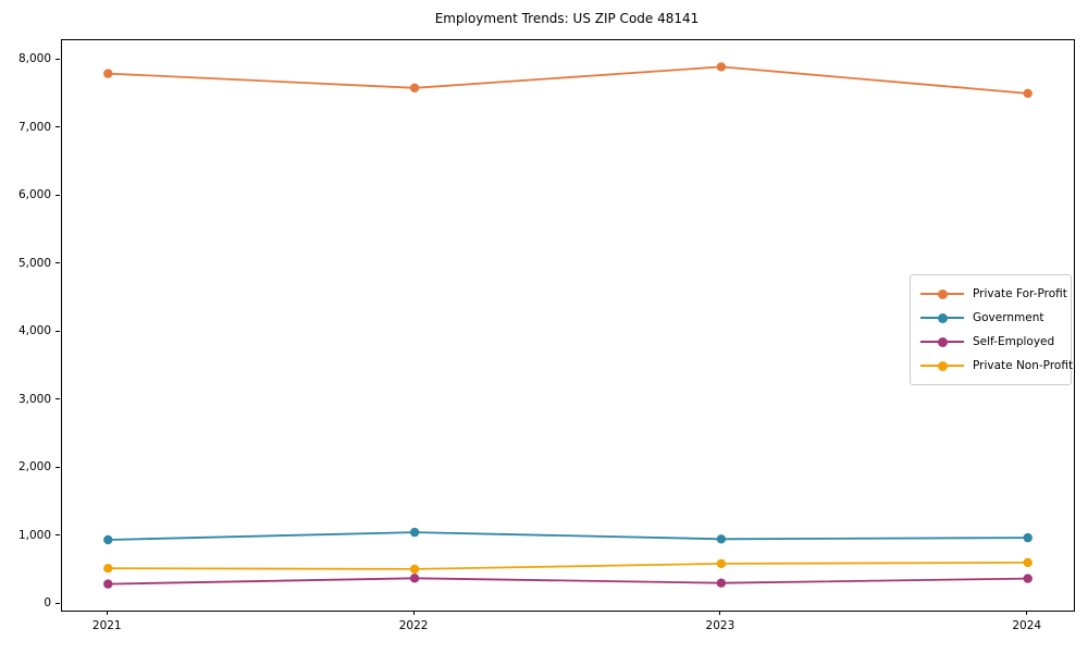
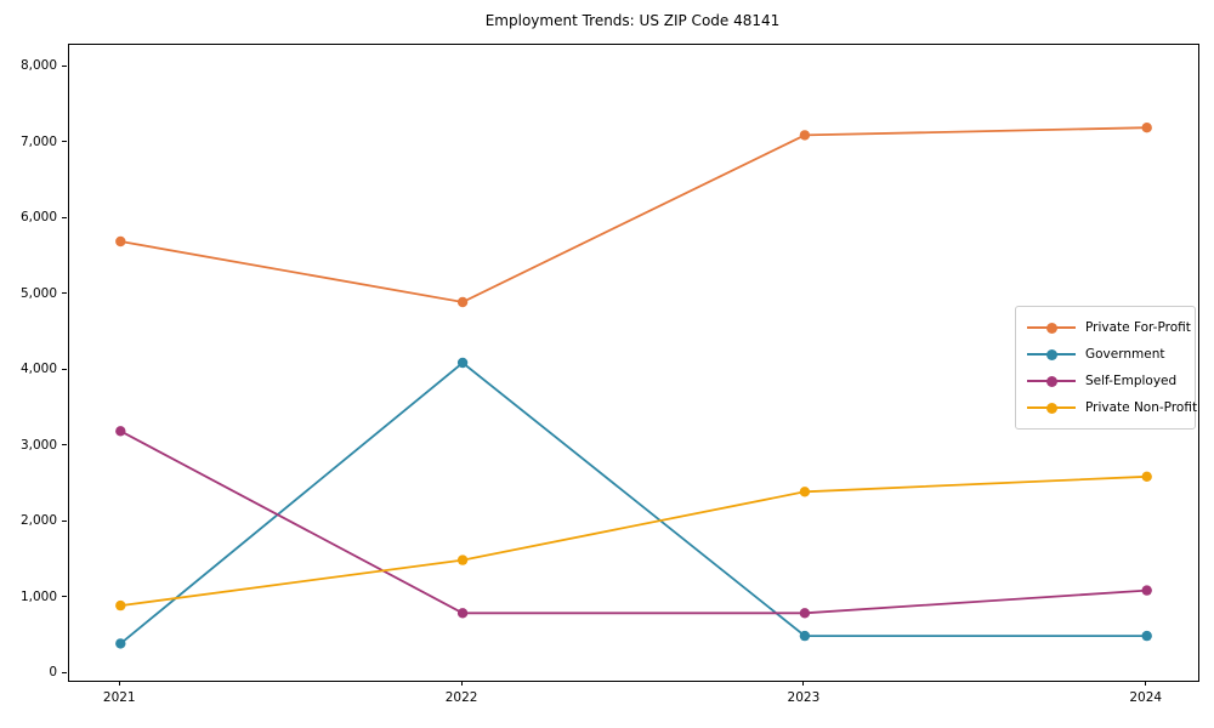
Private For-Profit/2021: 7800 -> 5700
Government/2021: 1000 -> 400
Self-Employed/2021: 300 -> 3200
Private Non-Profit/2021: 500 -> 900
Private For-Profit/2022: 7600 -> 4900
Government/2022: 1100 -> 4100
Self-Employed/2022: 400 -> 800
Private Non-Profit/2022: 500 -> 1500
Private For-Profit/2023: 7900 -> 7100
Government/2023: 1000 -> 500
Self-Employed/2023: 300 -> 800
Private Non-Profit/2023: 600 -> 2400
Private For-Profit/2024: 7500 -> 7200
Government/2024: 1000 -> 500
Self-Employed/2024: 400 -> 1100
Private Non-Profit/2024: 600 -> 2600
